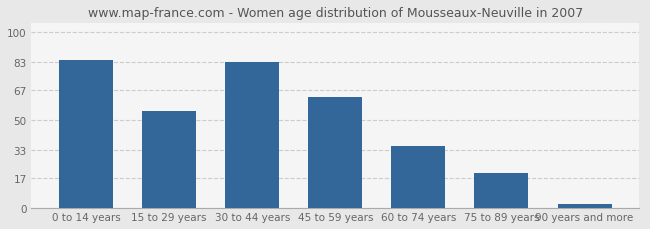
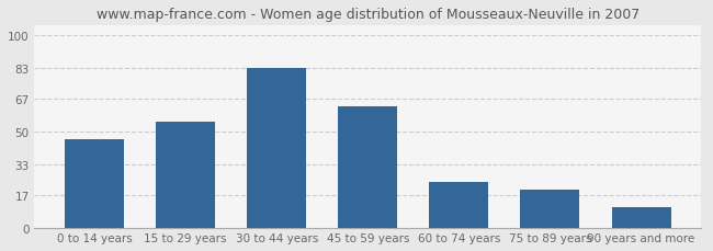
0 to 14 years: 84 -> 46
60 to 74 years: 35 -> 24
90 years and more: 2 -> 11
